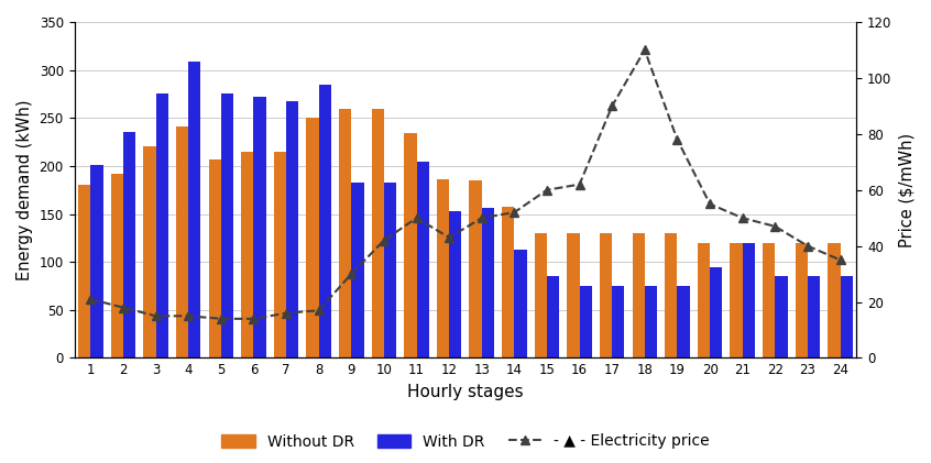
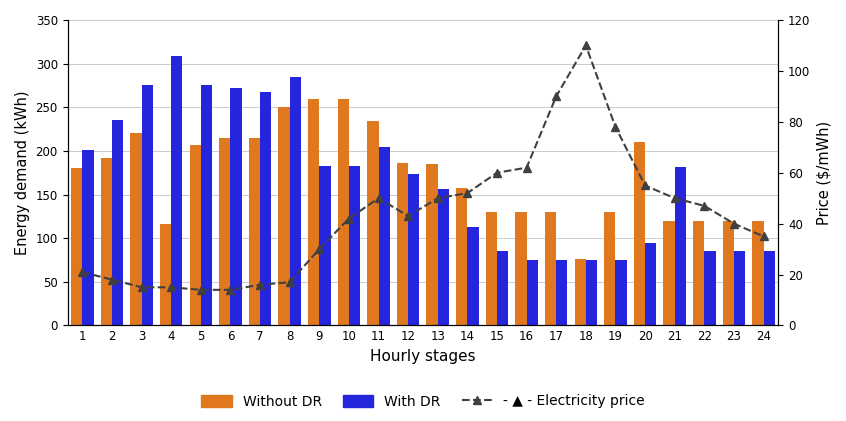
Without DR/4: 241 -> 116
With DR/12: 153 -> 174
Without DR/18: 130 -> 76
Without DR/20: 120 -> 210
With DR/21: 120 -> 182
